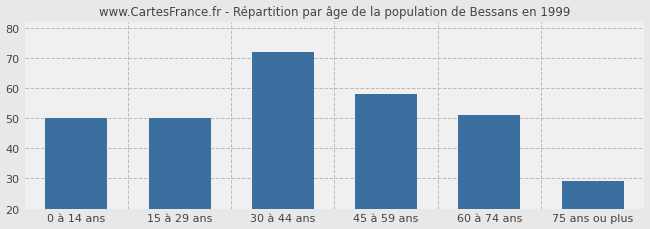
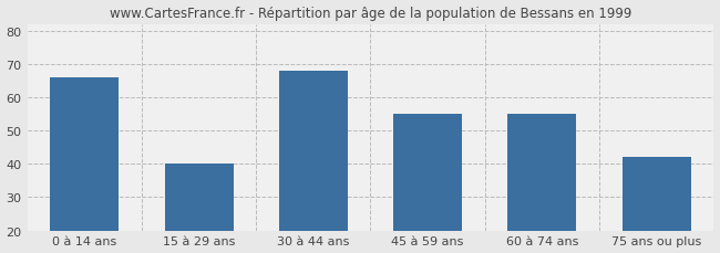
0 à 14 ans: 50 -> 66
15 à 29 ans: 50 -> 40
30 à 44 ans: 72 -> 68
45 à 59 ans: 58 -> 55
60 à 74 ans: 51 -> 55
75 ans ou plus: 29 -> 42
